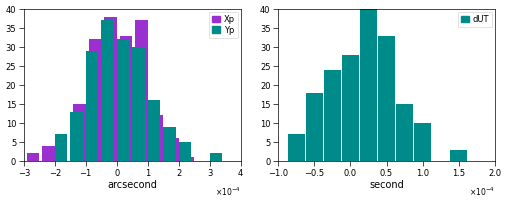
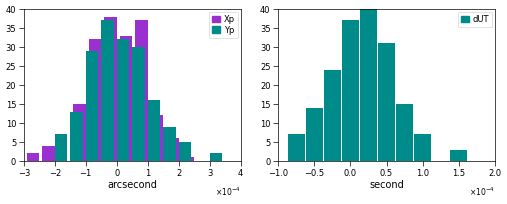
−0.5: 18 -> 14
0.0: 28 -> 37
0.5: 33 -> 31
1.0: 10 -> 7
